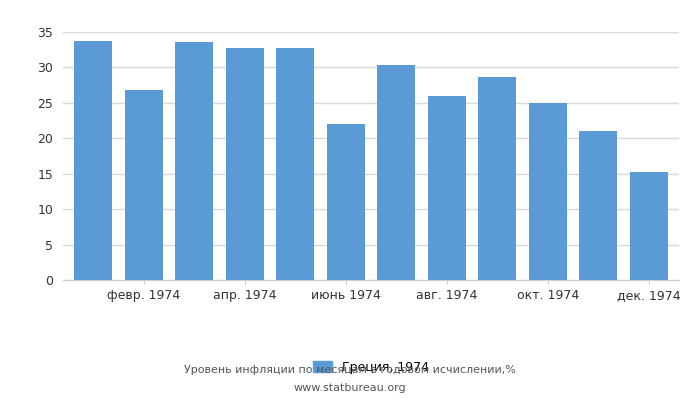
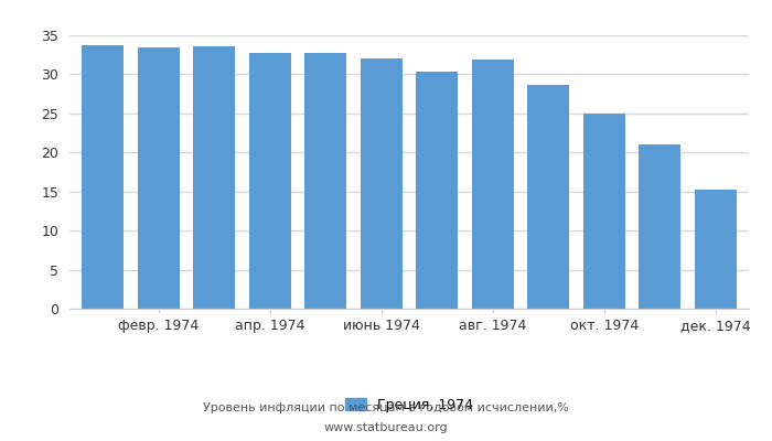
февр. 1974: 26.8 -> 33.5
июнь 1974: 22.0 -> 32.1
авг. 1974: 26.0 -> 31.9
